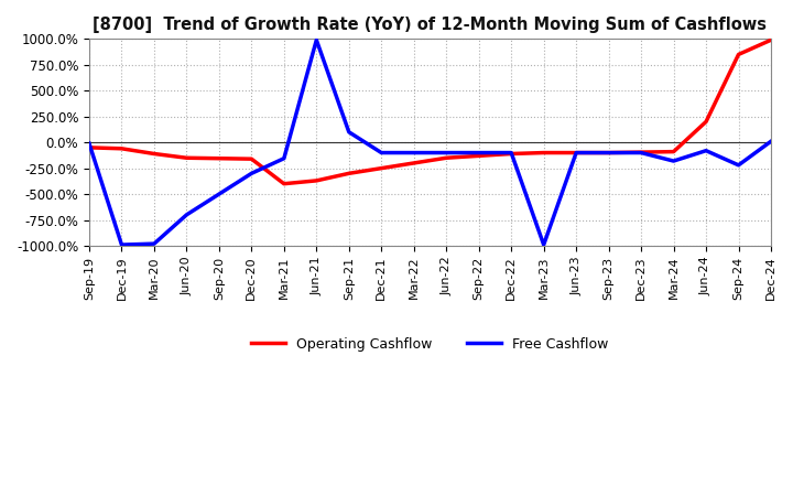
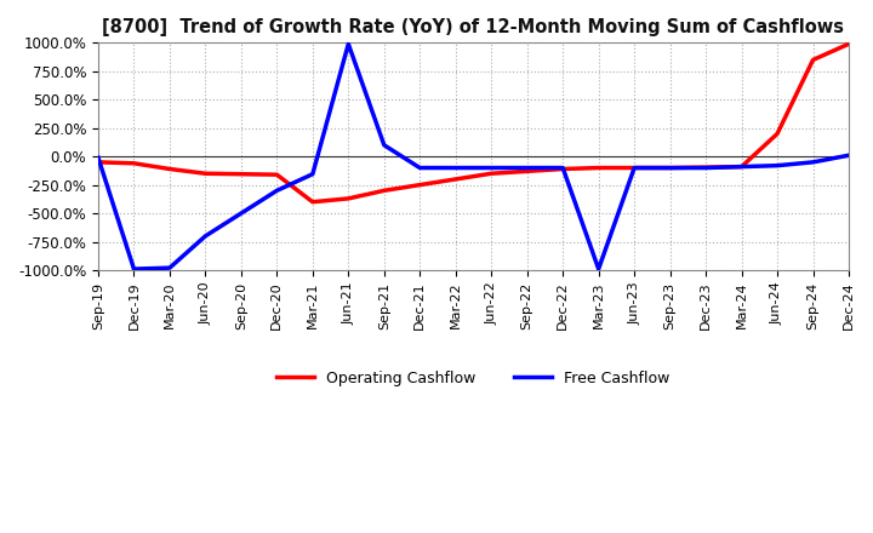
Free Cashflow/Mar-24: -180% -> -90%
Free Cashflow/Sep-24: -220% -> -50%
